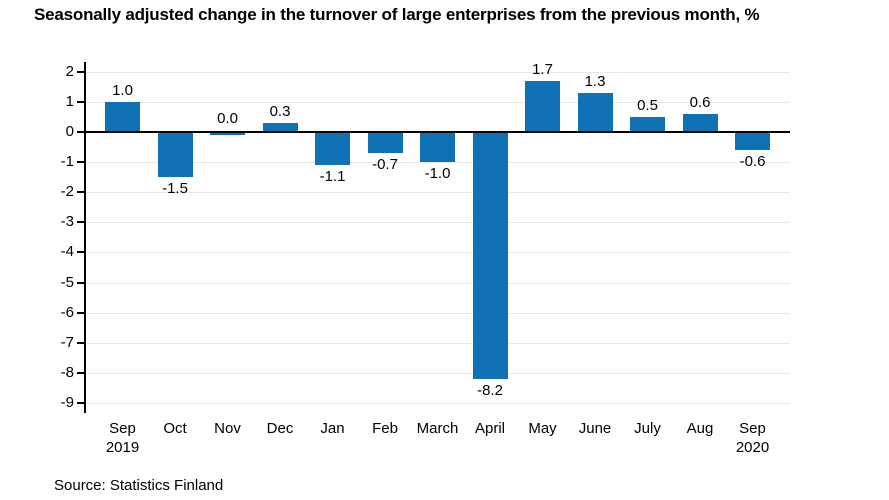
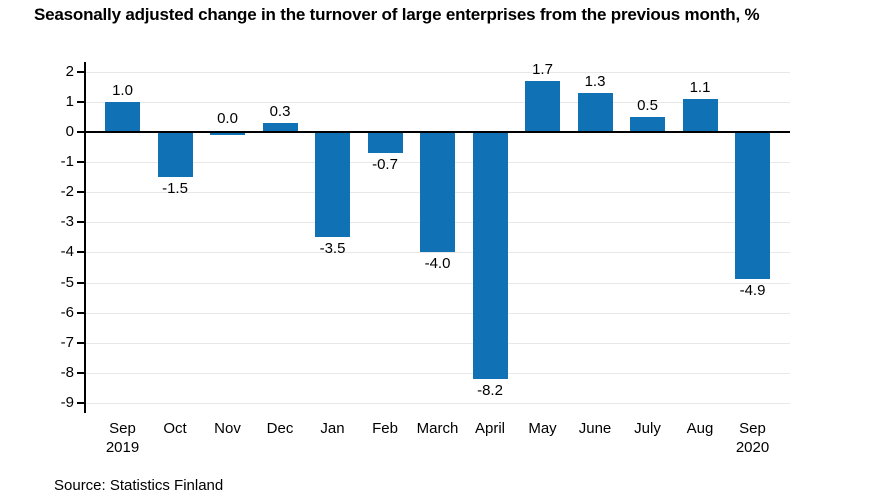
Jan: -1.1 -> -3.5
March: -1.0 -> -4.0
Aug: 0.6 -> 1.1
Sep 2020: -0.6 -> -4.9
